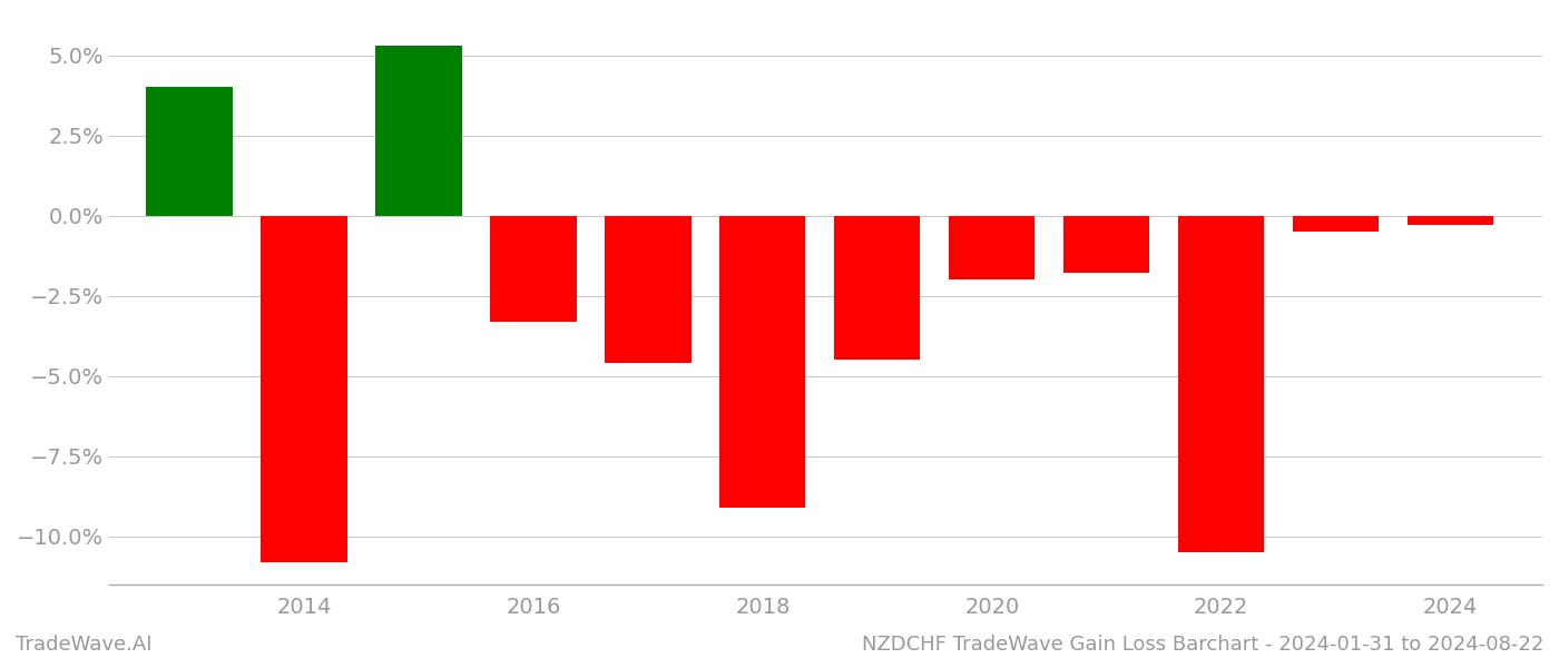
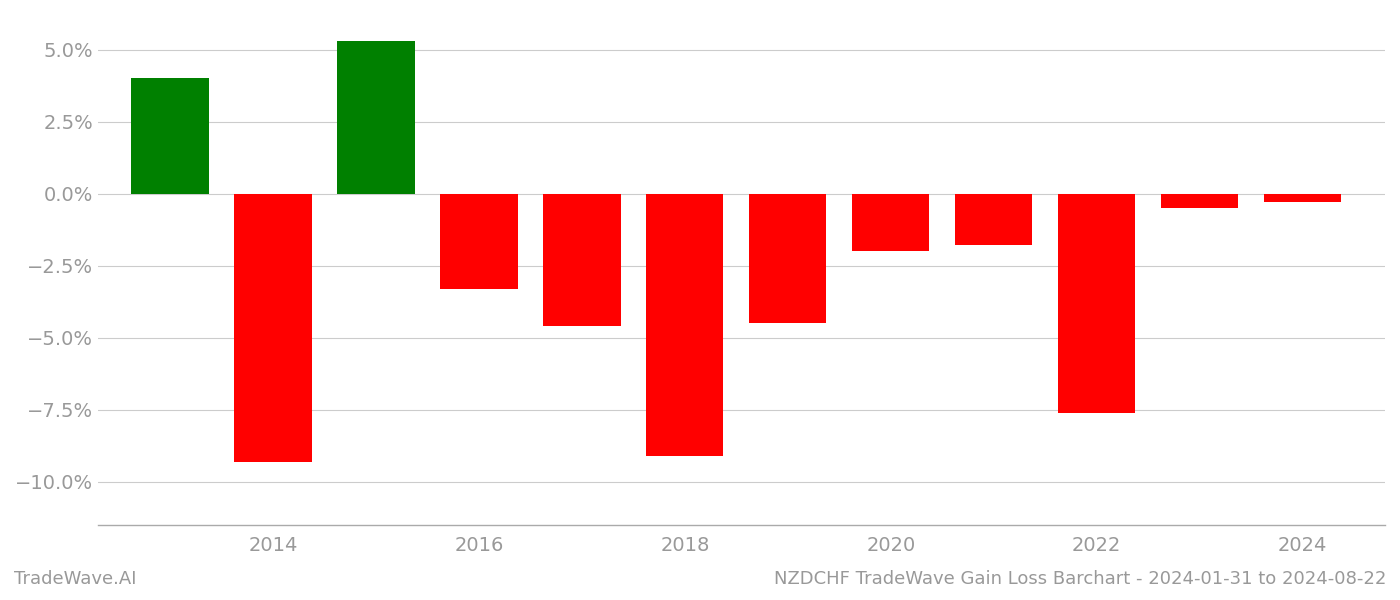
2014: -10.8% -> -9.3%
2022: -10.5% -> -7.6%
